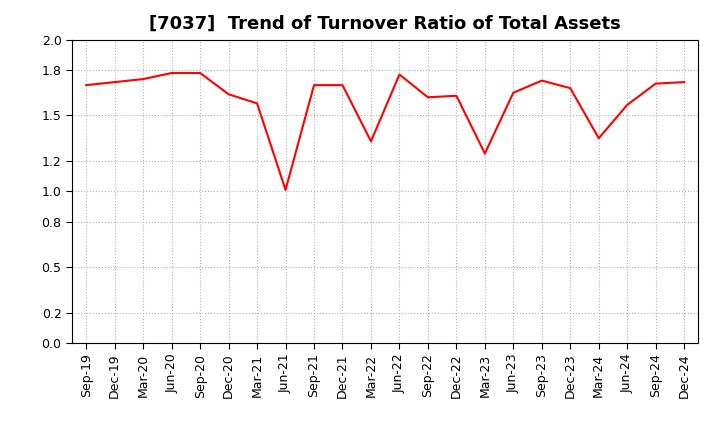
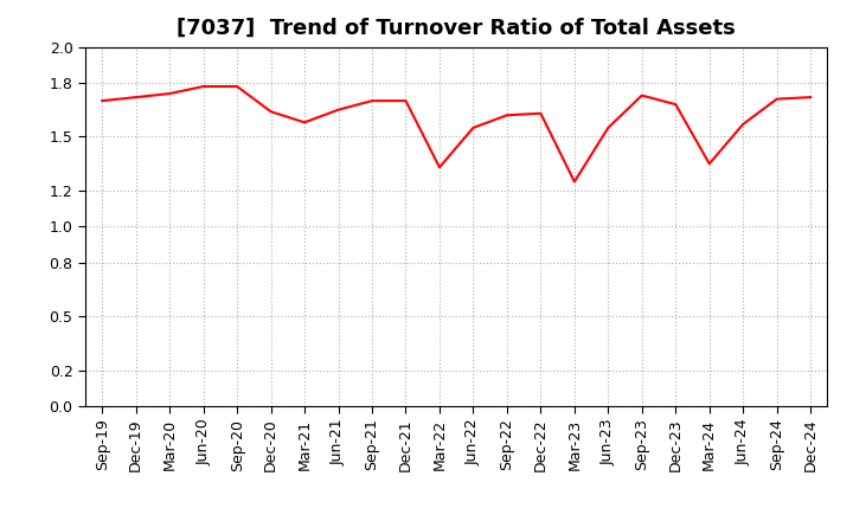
Jun-21: 1.01 -> 1.65
Jun-22: 1.77 -> 1.55
Jun-23: 1.65 -> 1.55
